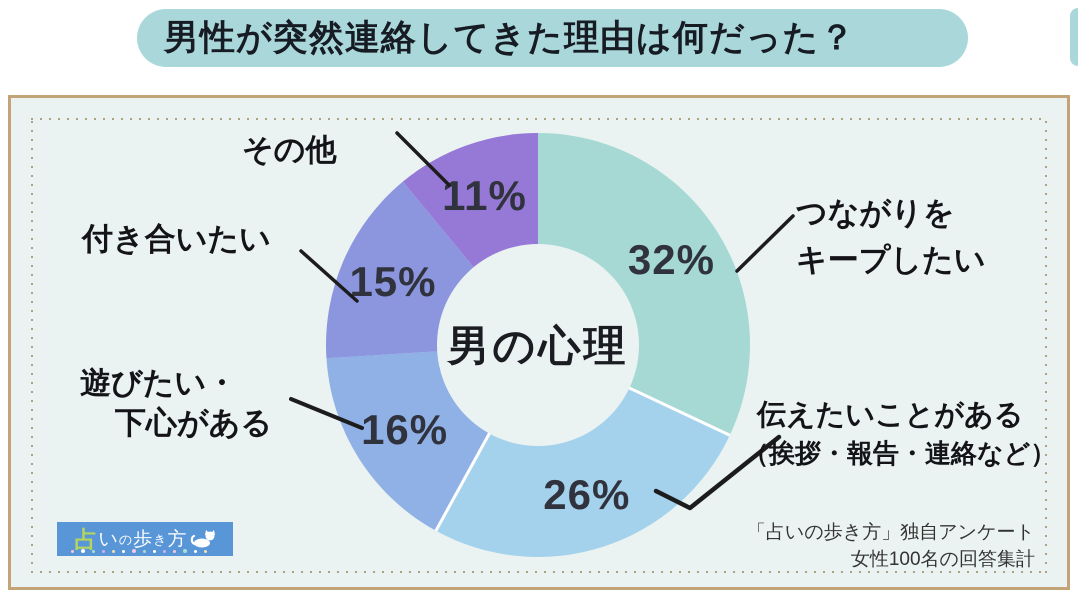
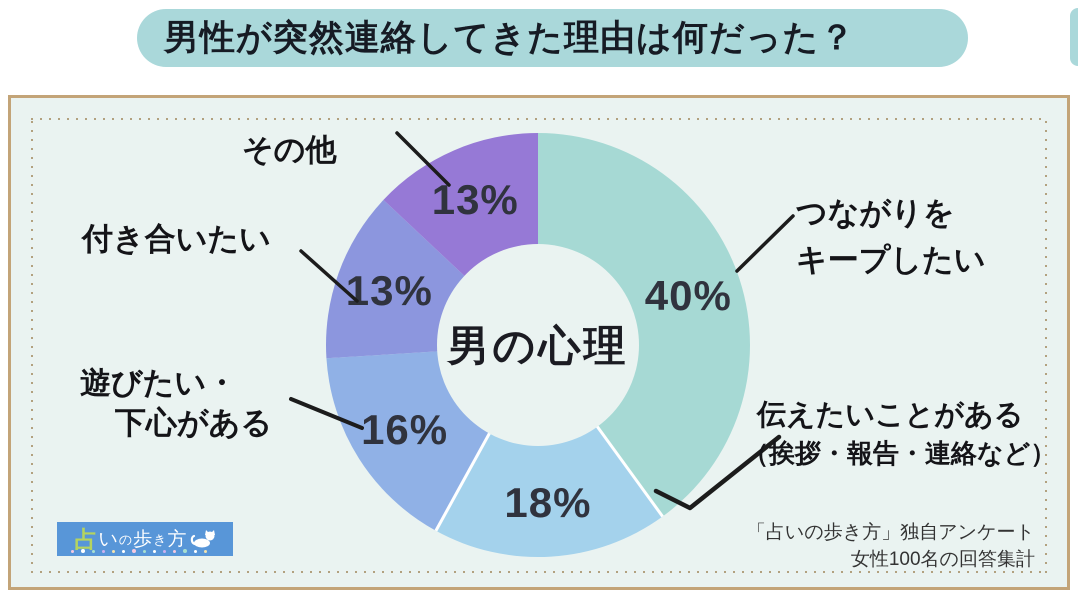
つながりをキープしたい: 32% -> 40%
伝えたいことがある（挨拶・報告・連絡など）: 26% -> 18%
付き合いたい: 15% -> 13%
その他: 11% -> 13%
